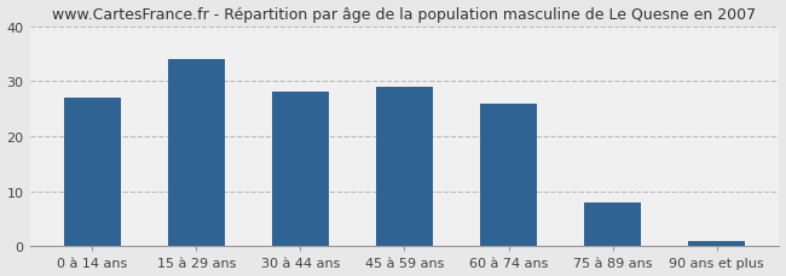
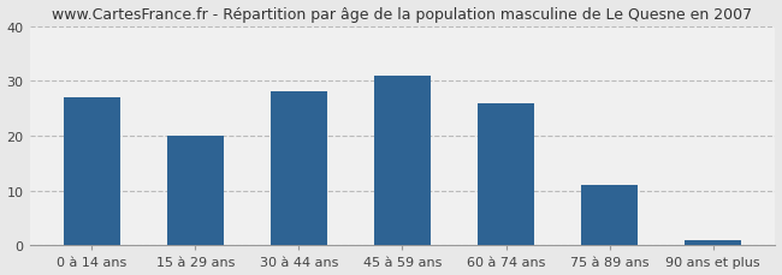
15 à 29 ans: 34 -> 20
45 à 59 ans: 29 -> 31
75 à 89 ans: 8 -> 11
